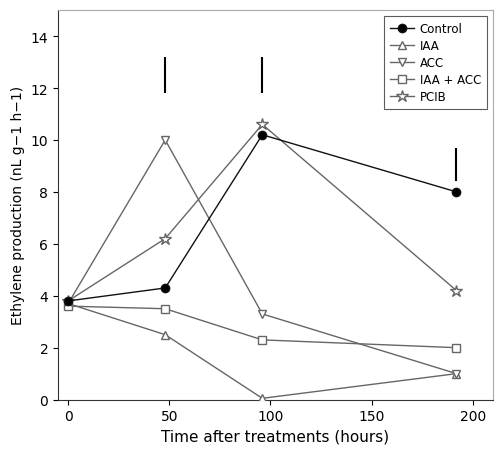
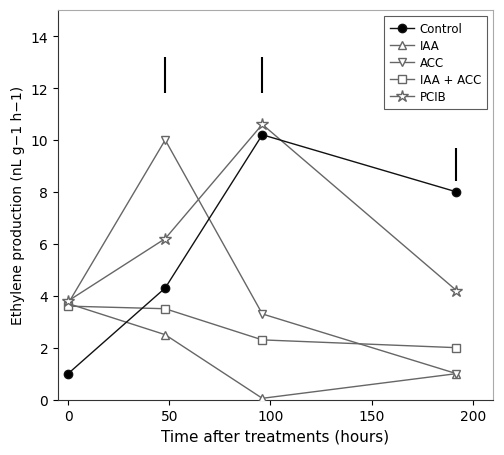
Control/0: 3.8 -> 1.0
